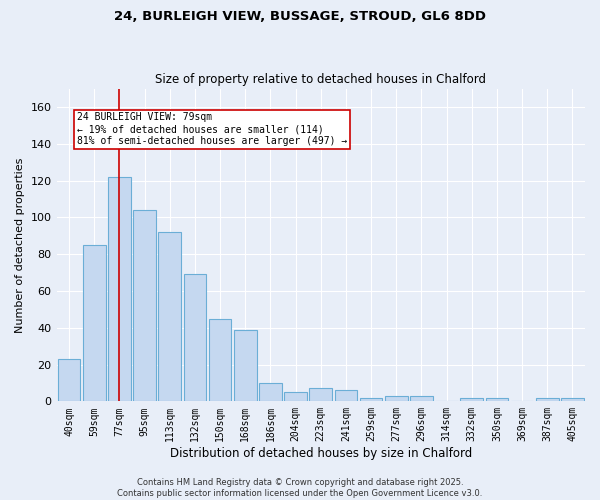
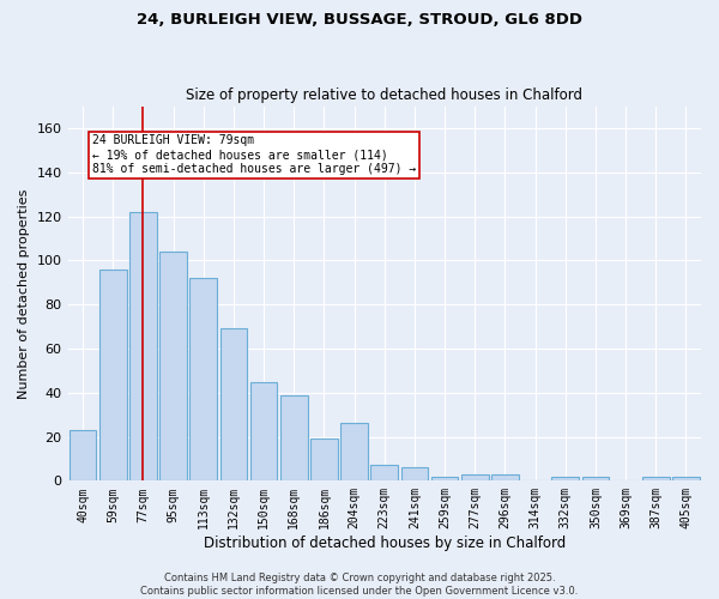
59sqm: 85 -> 96
186sqm: 10 -> 19
204sqm: 5 -> 26
